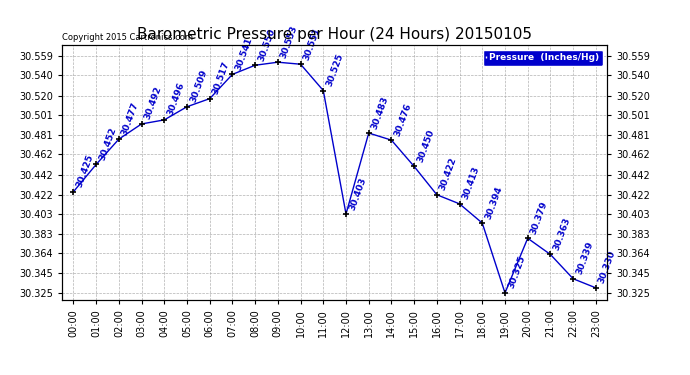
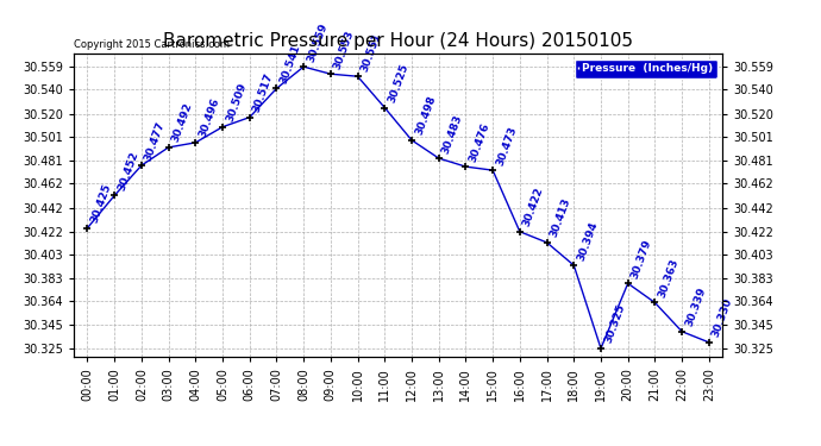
08:00: 30.550 -> 30.559
12:00: 30.403 -> 30.498
15:00: 30.450 -> 30.473
